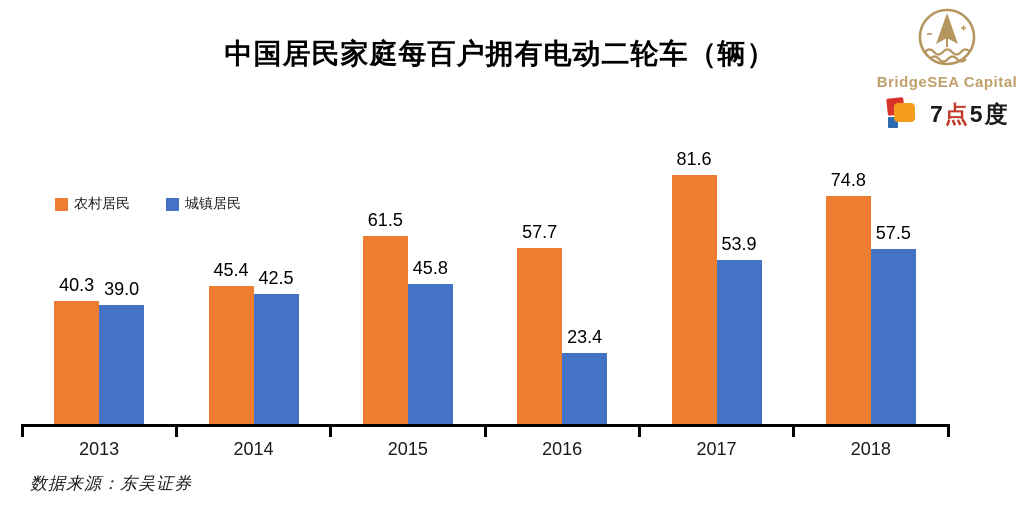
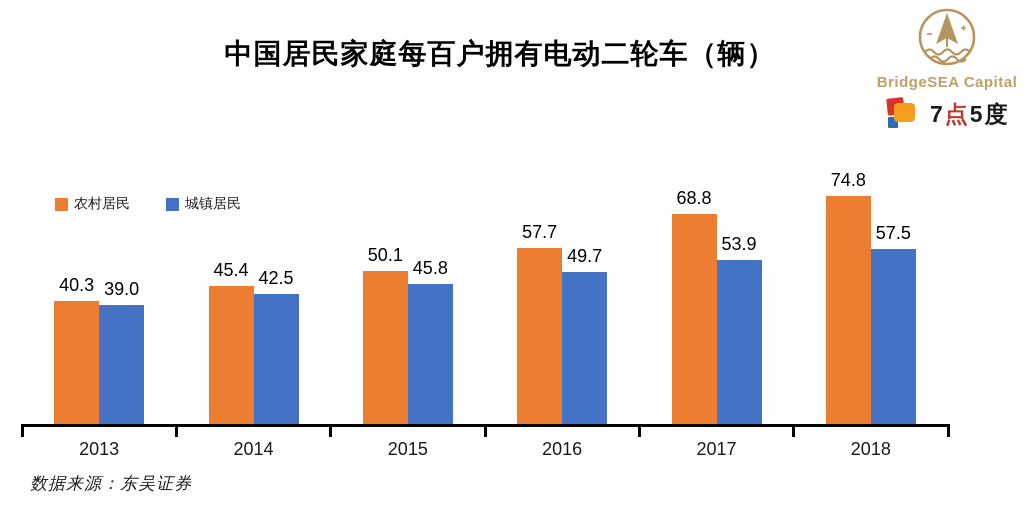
农村居民/2015: 61.5 -> 50.1
城镇居民/2016: 23.4 -> 49.7
农村居民/2017: 81.6 -> 68.8
